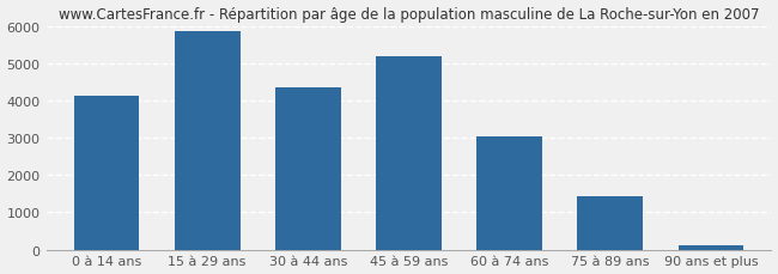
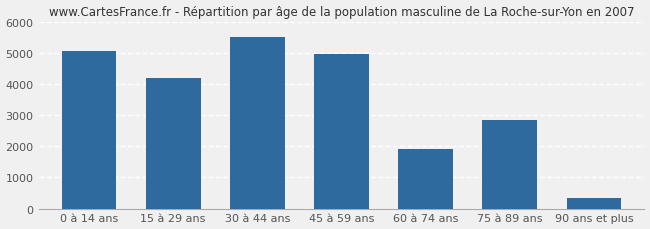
0 à 14 ans: 4120 -> 5050
15 à 29 ans: 5870 -> 4200
30 à 44 ans: 4340 -> 5500
45 à 59 ans: 5170 -> 4950
60 à 74 ans: 3040 -> 1900
75 à 89 ans: 1430 -> 2850
90 ans et plus: 100 -> 350
